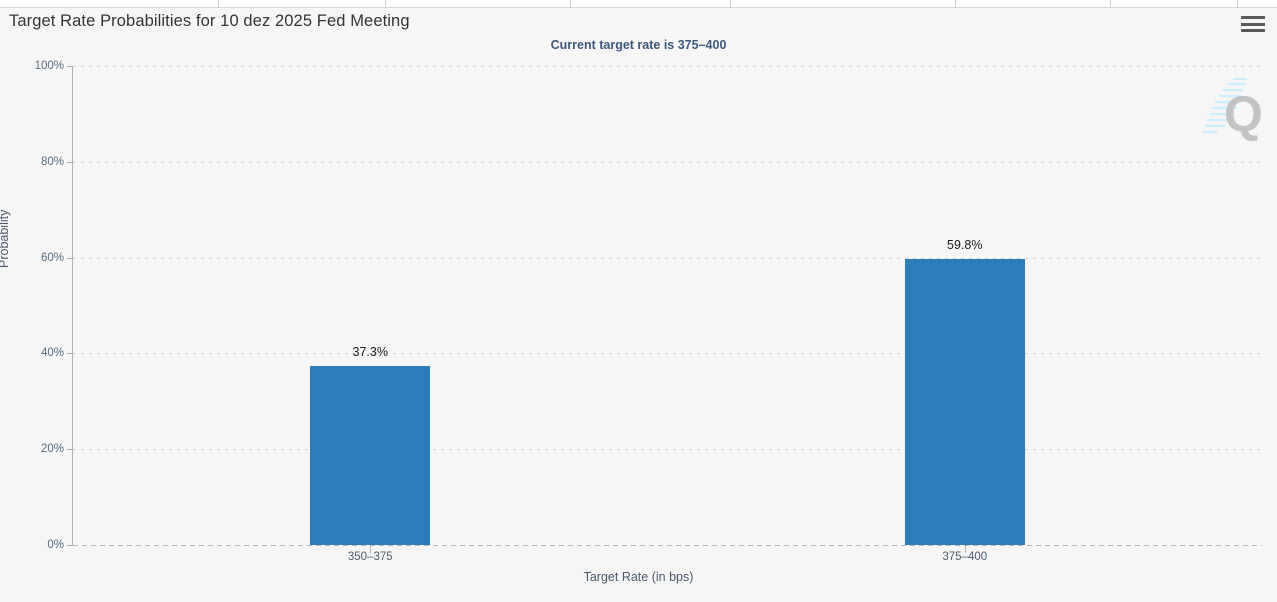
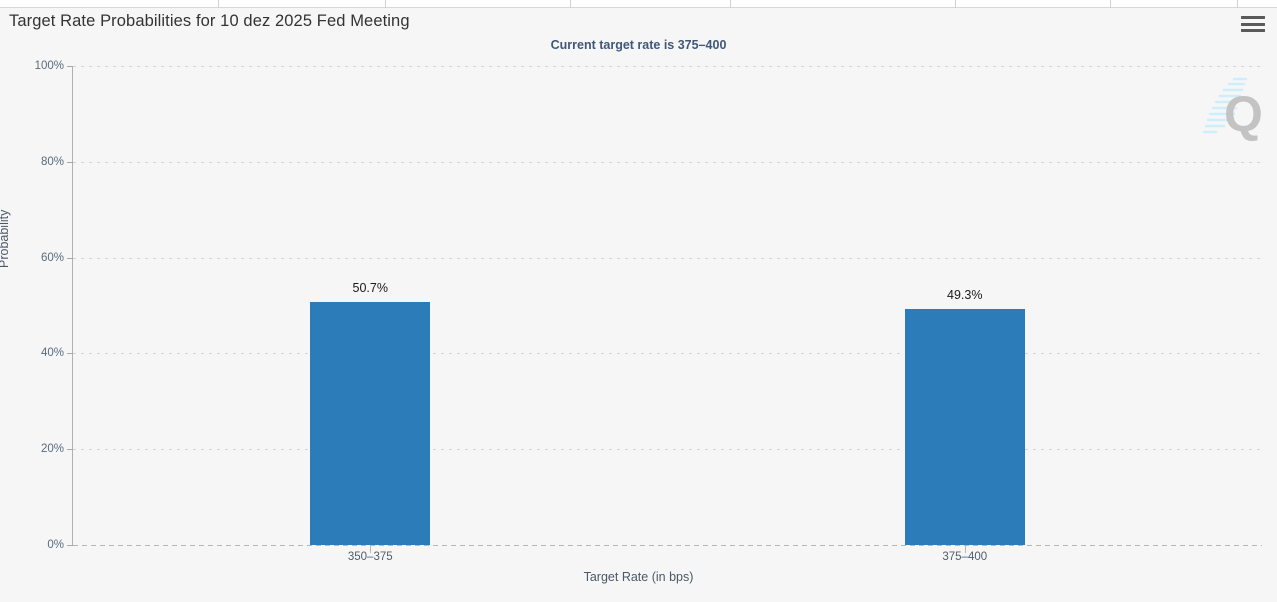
350–375: 37.3% -> 50.7%
375–400: 59.8% -> 49.3%
